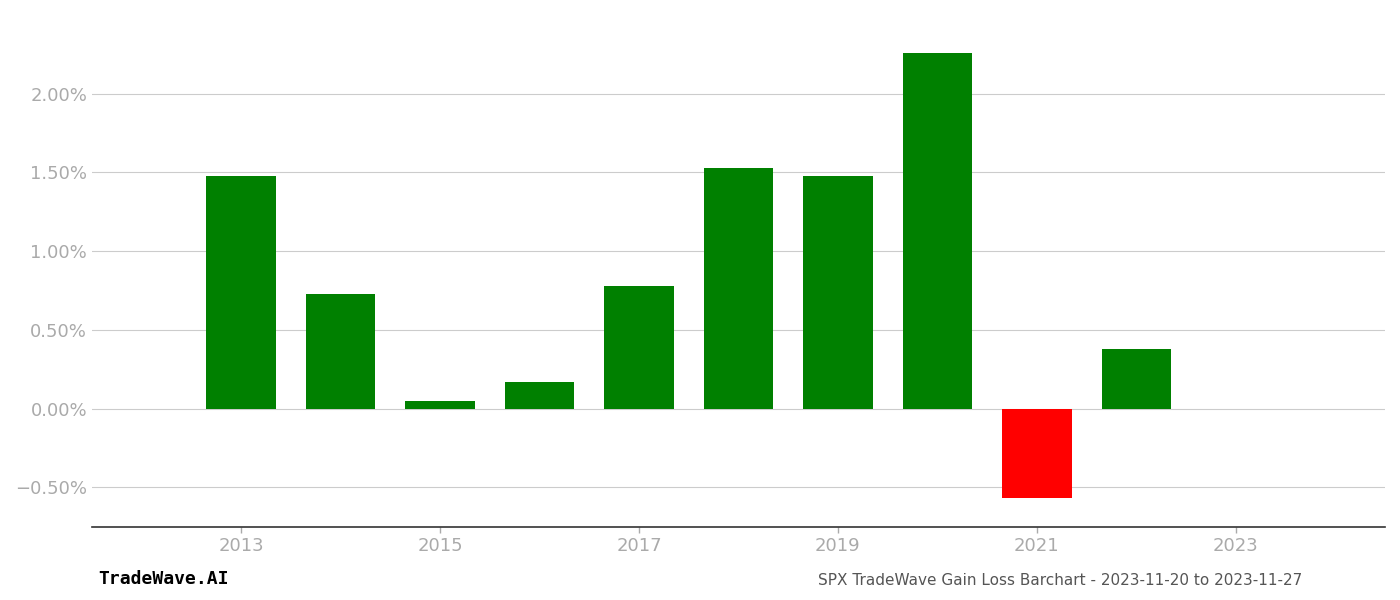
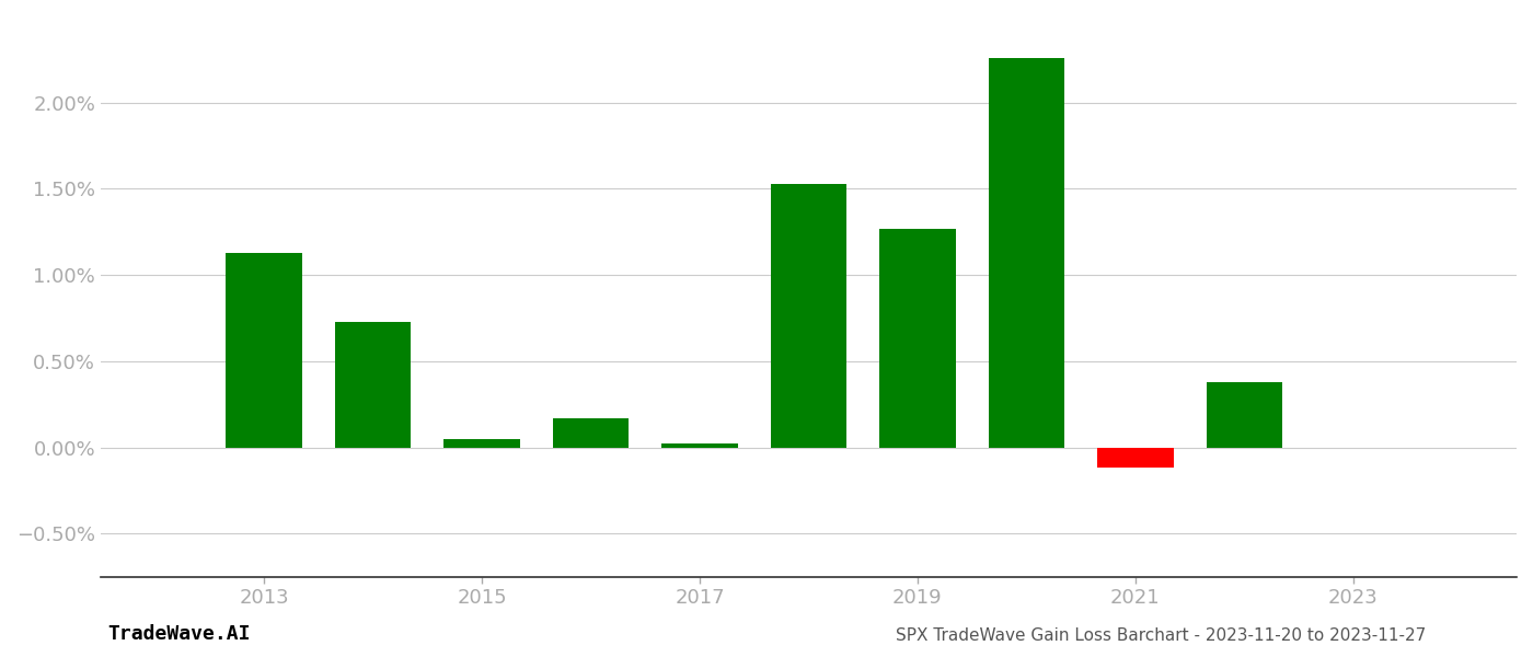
2013: 1.48% -> 1.13%
2017: 0.78% -> 0.02%
2019: 1.48% -> 1.27%
2021: -0.57% -> -0.12%
